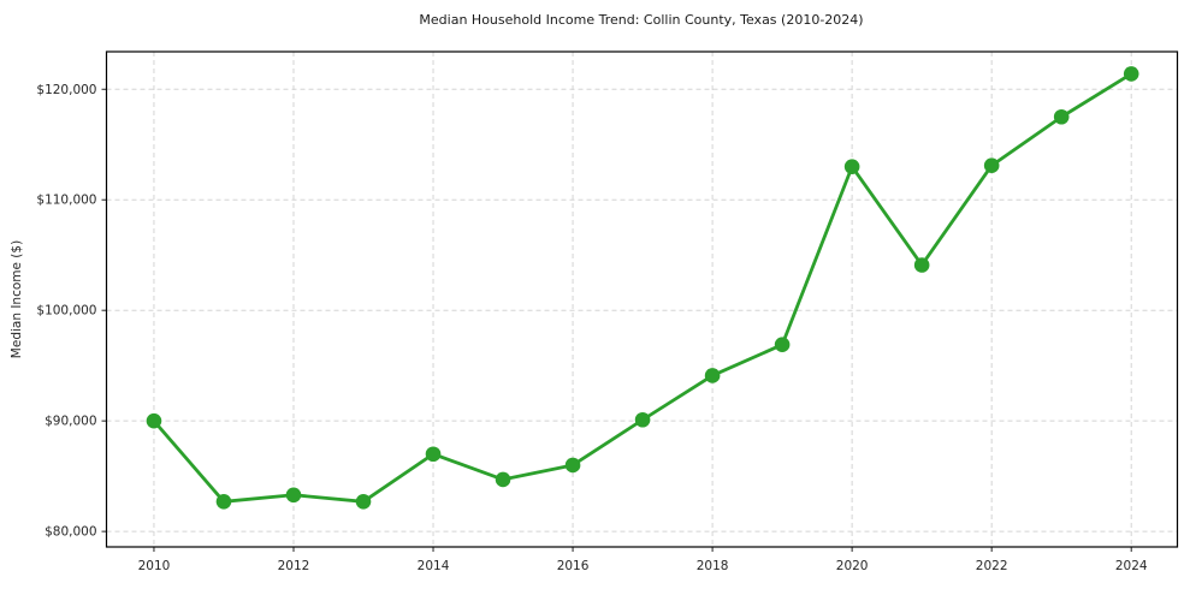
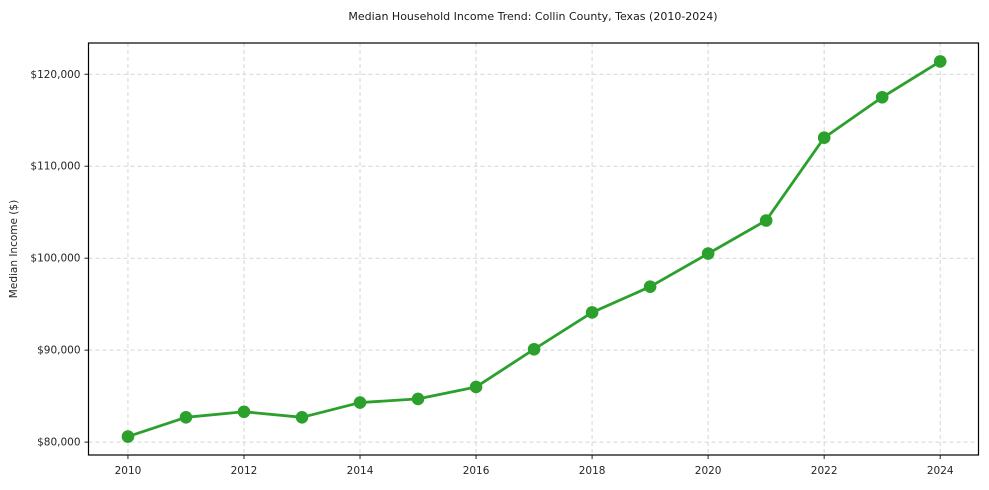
2010: $90000 -> $81000
2014: $87000 -> $84000
2020: $113000 -> $100000
